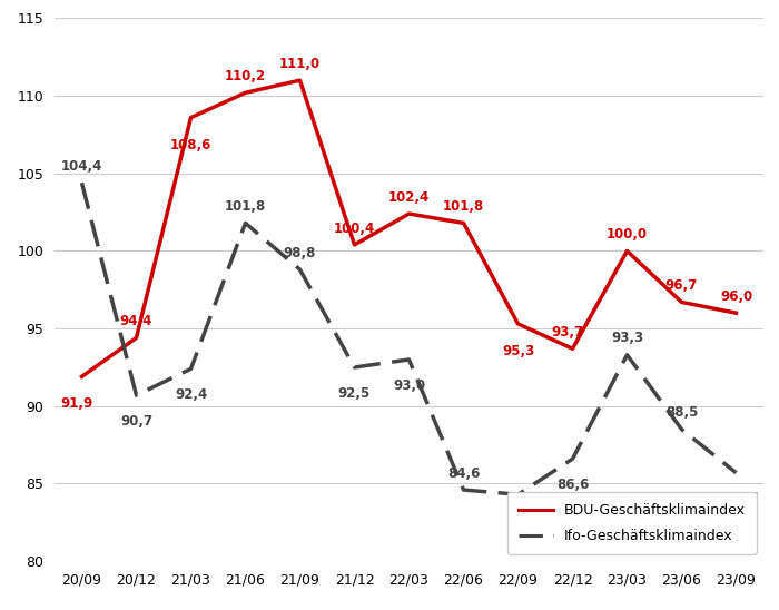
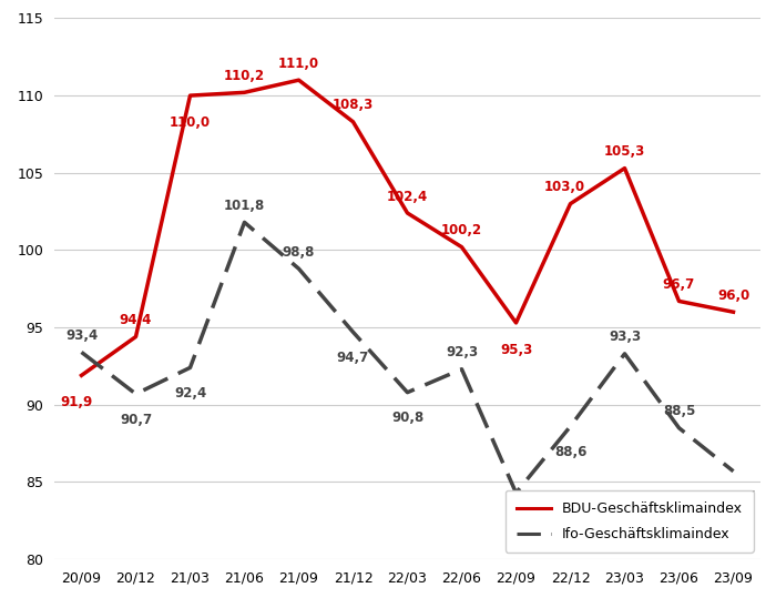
Ifo-Geschäftsklimaindex/20/09: 104,4 -> 93,4
BDU-Geschäftsklimaindex/21/03: 108,6 -> 110,0
BDU-Geschäftsklimaindex/21/12: 100,4 -> 108,3
Ifo-Geschäftsklimaindex/21/12: 92,5 -> 94,7
Ifo-Geschäftsklimaindex/22/03: 93,0 -> 90,8
BDU-Geschäftsklimaindex/22/06: 101,8 -> 100,2
Ifo-Geschäftsklimaindex/22/06: 84,6 -> 92,3
BDU-Geschäftsklimaindex/22/12: 93,7 -> 103,0
Ifo-Geschäftsklimaindex/22/12: 86,6 -> 88,6
BDU-Geschäftsklimaindex/23/03: 100,0 -> 105,3
